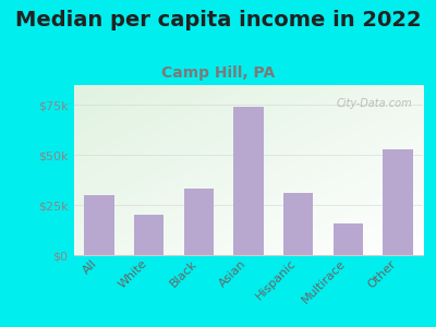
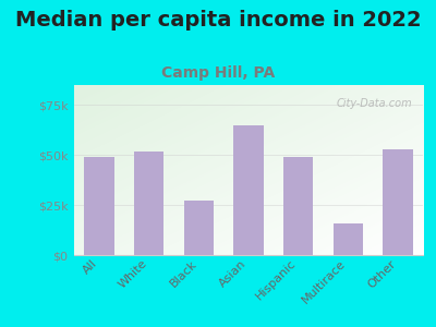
All: $30k -> $49k
White: $20k -> $52k
Black: $33k -> $27k
Asian: $74k -> $65k
Hispanic: $31k -> $49k
